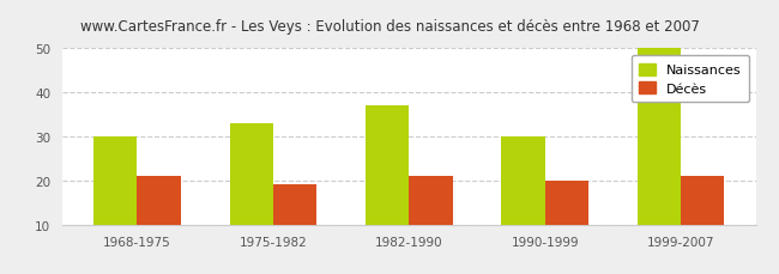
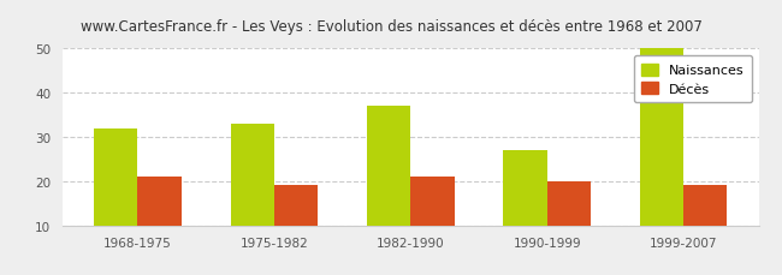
Naissances/1968-1975: 30 -> 32
Naissances/1990-1999: 30 -> 27
Décès/1999-2007: 21 -> 19
